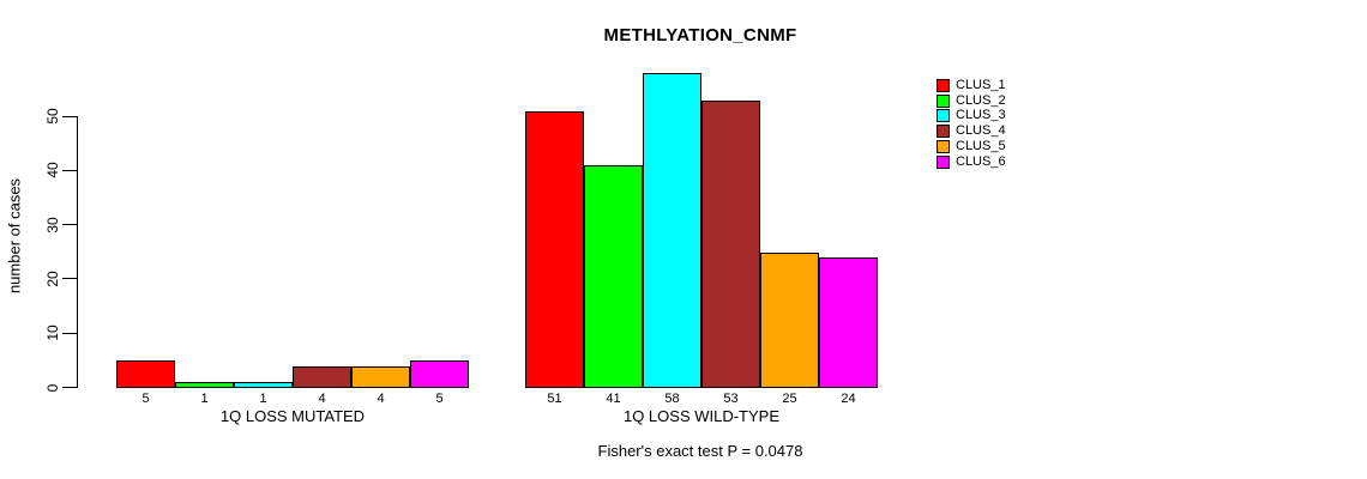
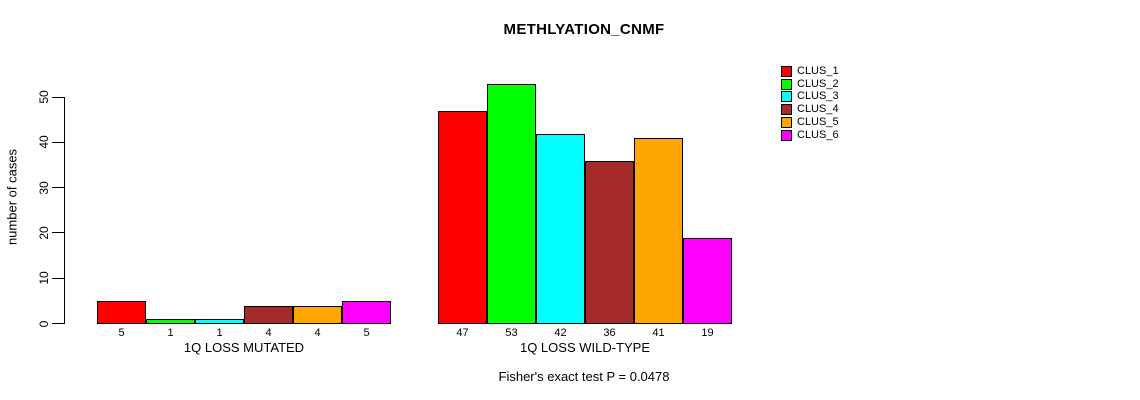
CLUS_1/1Q LOSS WILD-TYPE: 51 -> 47
CLUS_2/1Q LOSS WILD-TYPE: 41 -> 53
CLUS_3/1Q LOSS WILD-TYPE: 58 -> 42
CLUS_4/1Q LOSS WILD-TYPE: 53 -> 36
CLUS_5/1Q LOSS WILD-TYPE: 25 -> 41
CLUS_6/1Q LOSS WILD-TYPE: 24 -> 19
